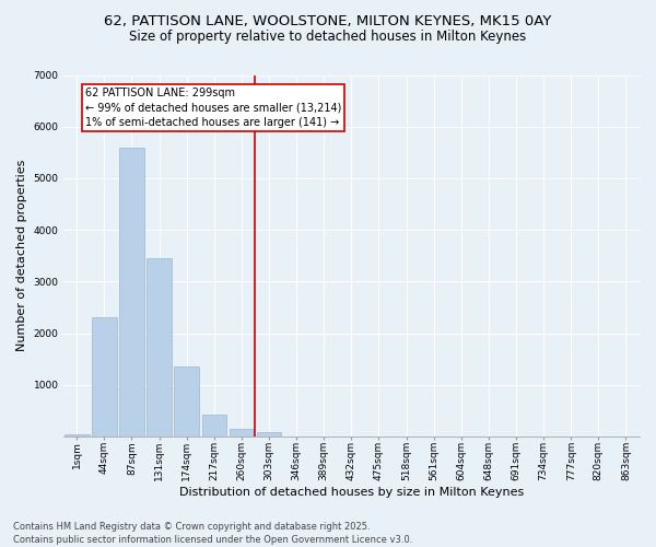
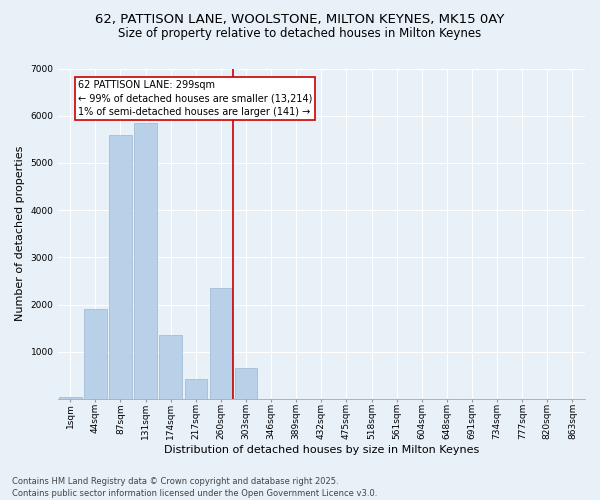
44sqm: 2300 -> 1900
131sqm: 3450 -> 5850
260sqm: 150 -> 2350
303sqm: 90 -> 650
